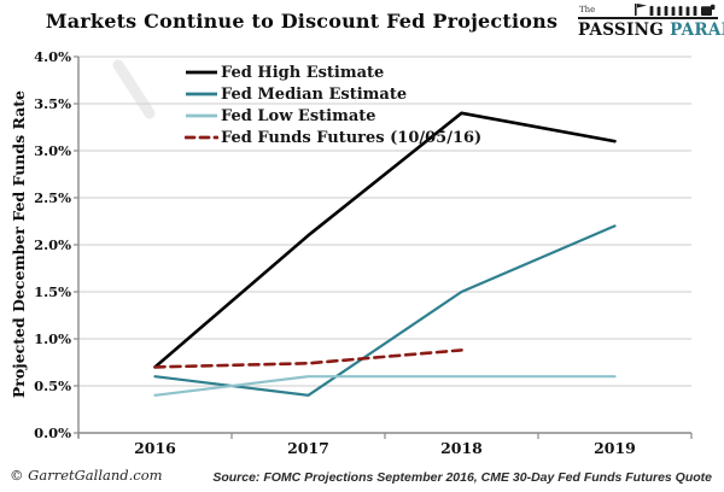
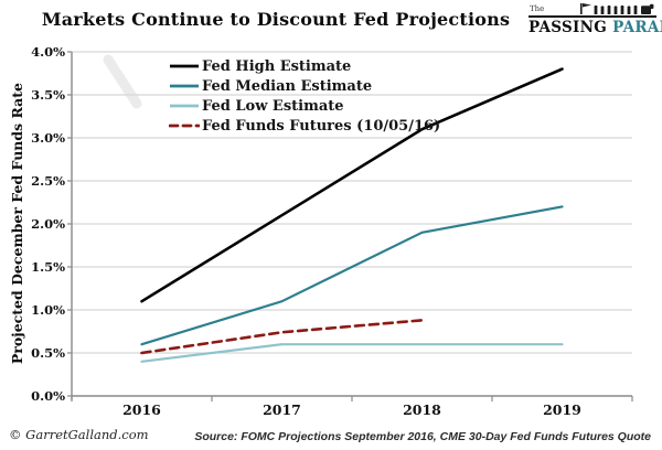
Fed High Estimate/2016: 0.7% -> 1.1%
Fed Funds Futures (10/05/16)/2016: 0.7% -> 0.5%
Fed Median Estimate/2017: 0.4% -> 1.1%
Fed High Estimate/2018: 3.4% -> 3.1%
Fed Median Estimate/2018: 1.5% -> 1.9%
Fed High Estimate/2019: 3.1% -> 3.8%
